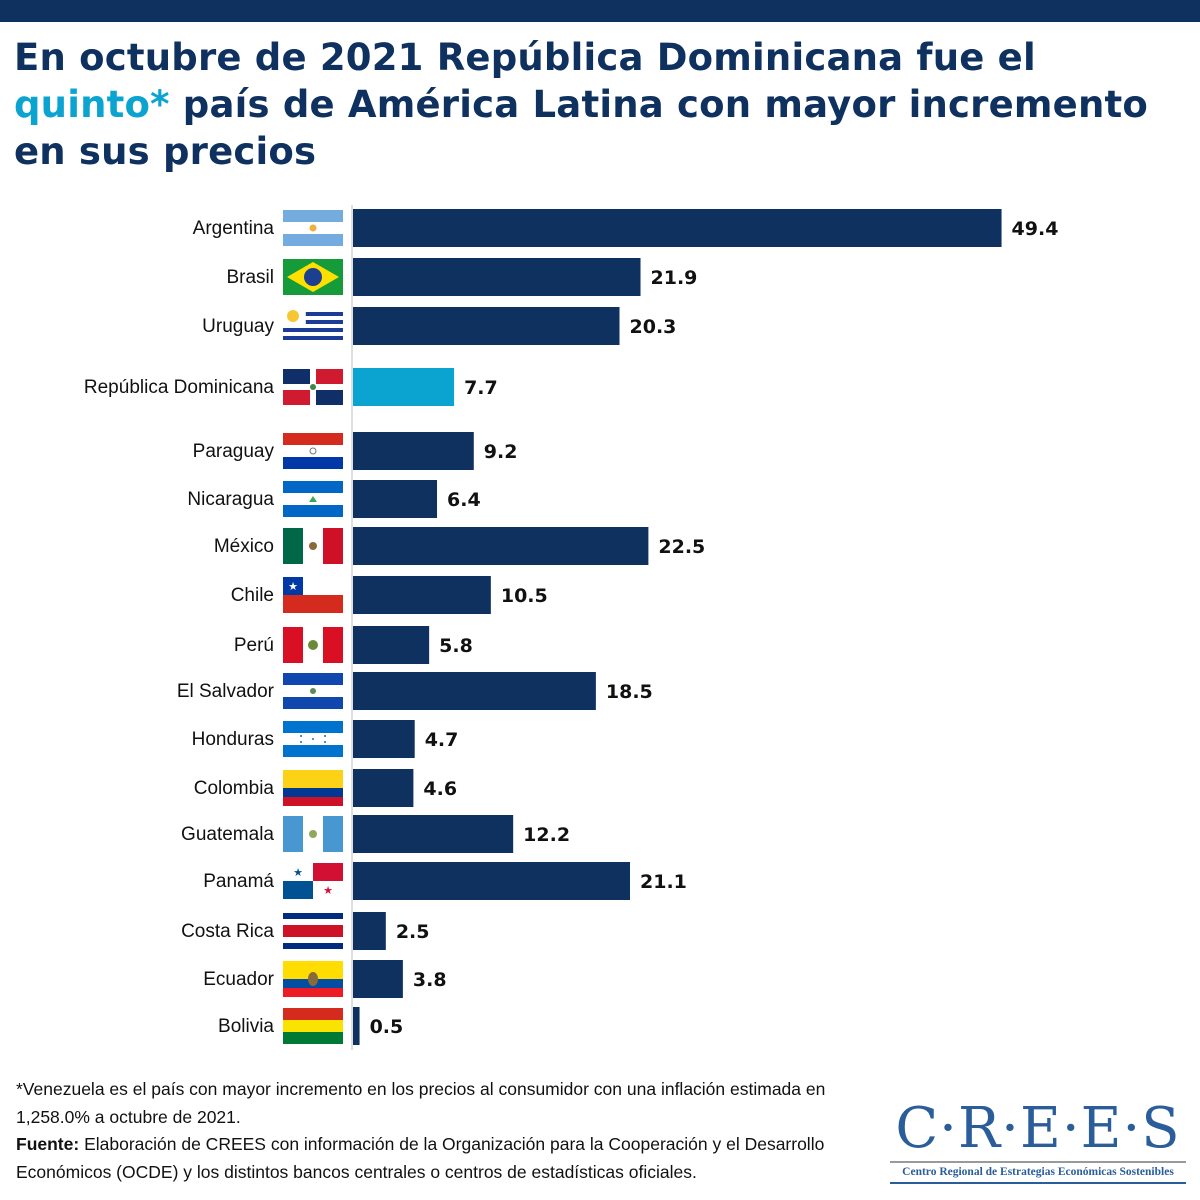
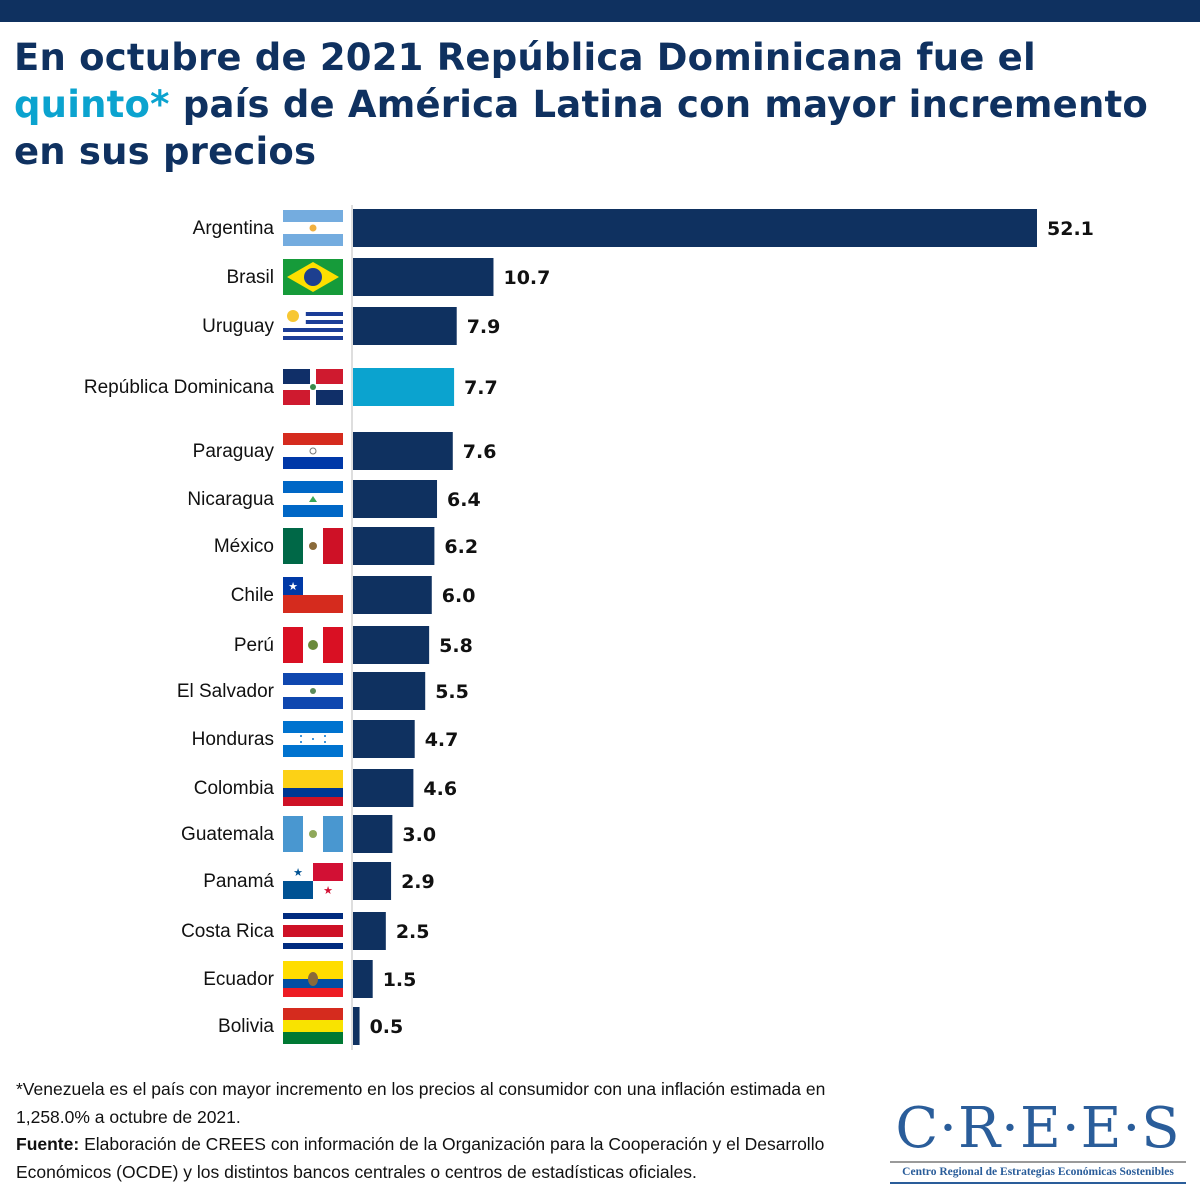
Argentina: 49.4 -> 52.1
Brasil: 21.9 -> 10.7
Uruguay: 20.3 -> 7.9
Paraguay: 9.2 -> 7.6
México: 22.5 -> 6.2
Chile: 10.5 -> 6.0
El Salvador: 18.5 -> 5.5
Guatemala: 12.2 -> 3.0
Panamá: 21.1 -> 2.9
Ecuador: 3.8 -> 1.5
